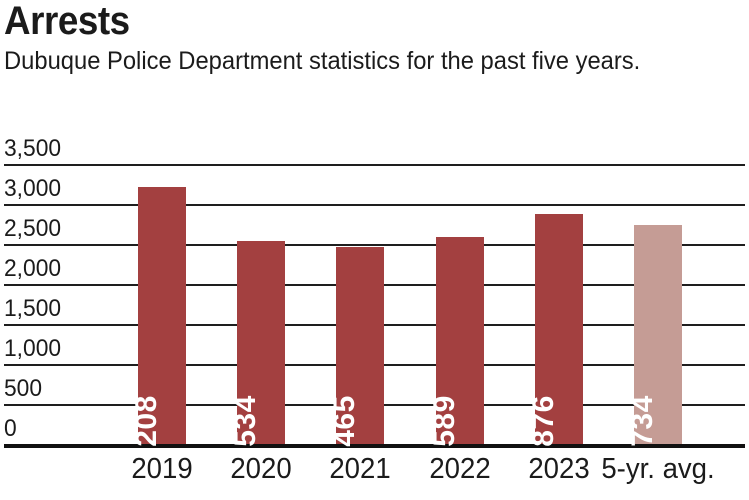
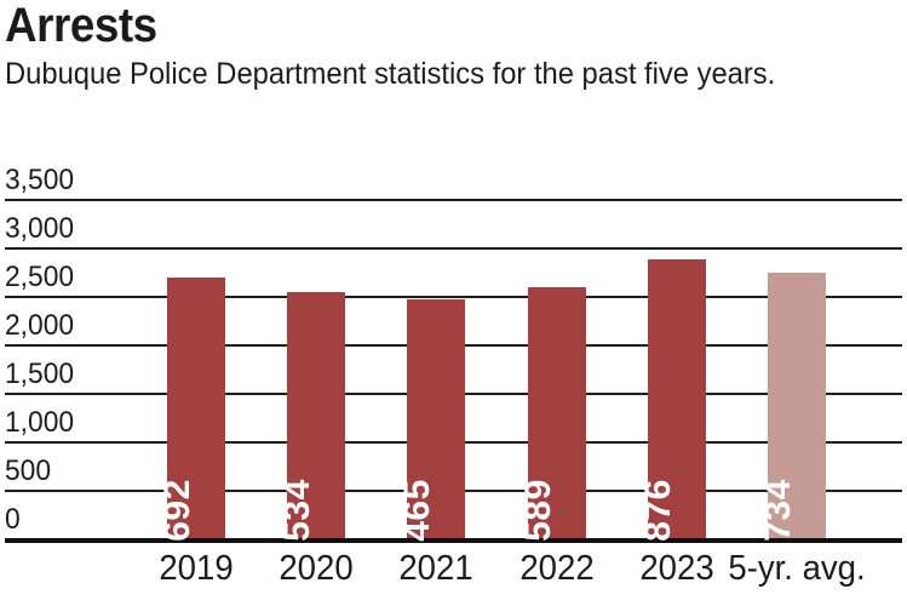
2019: 3,208 -> 2,692
